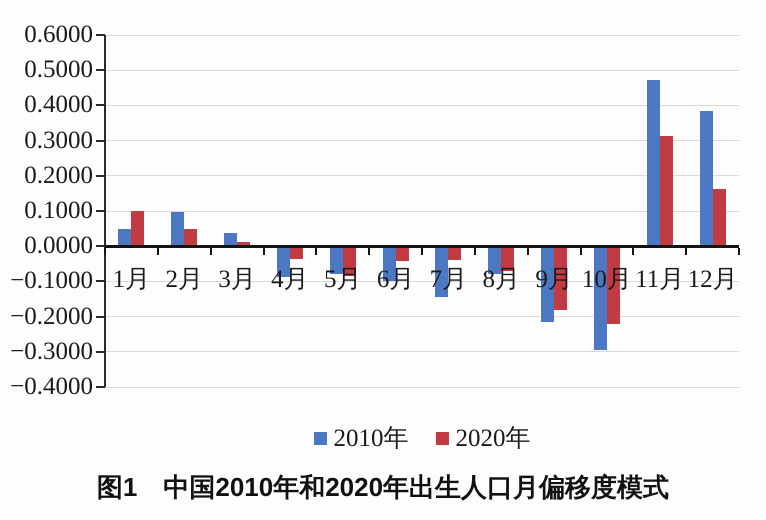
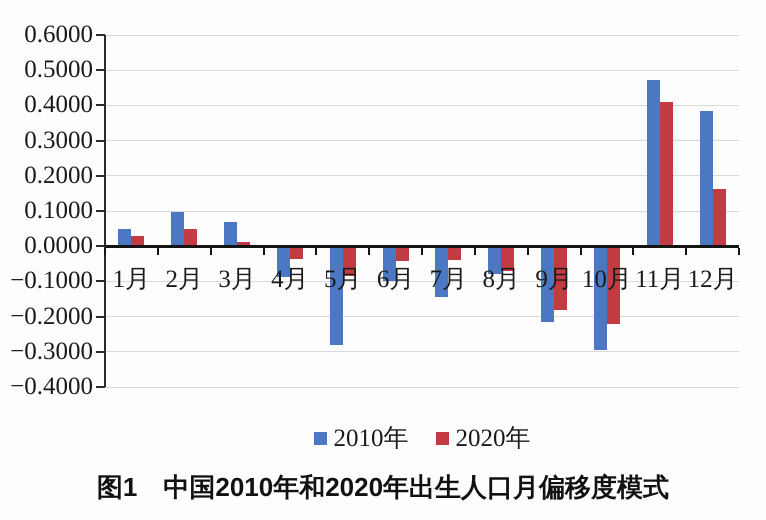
2020年/1月: 0.10 -> 0.03
2010年/3月: 0.04 -> 0.07
2010年/5月: -0.08 -> -0.28
2020年/11月: 0.31 -> 0.41
